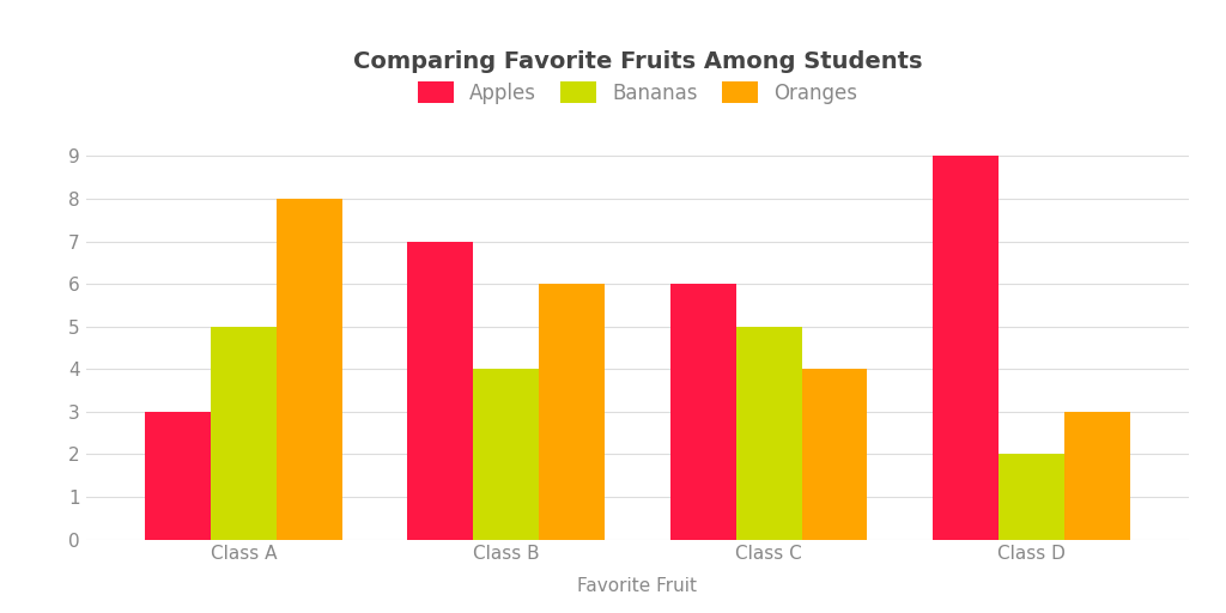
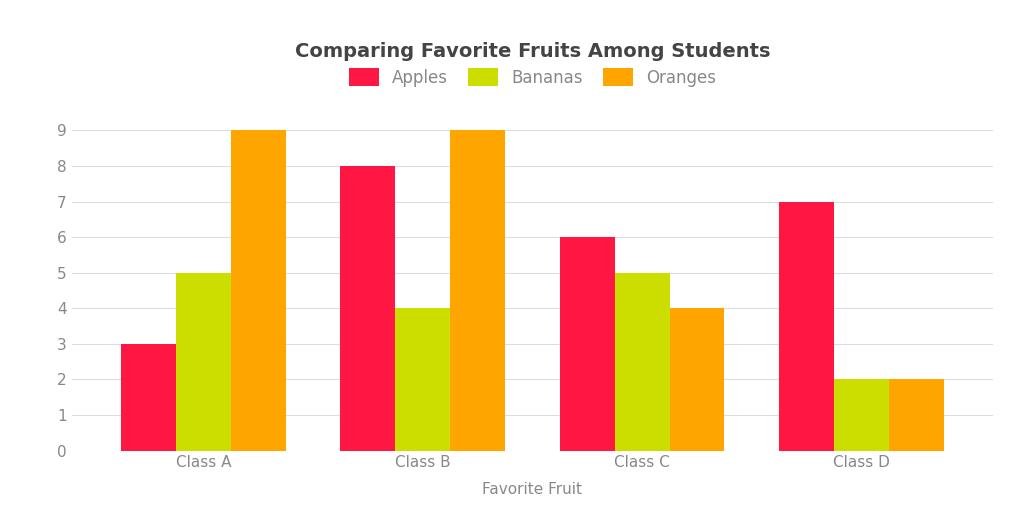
Oranges/Class A: 8 -> 9
Apples/Class B: 7 -> 8
Oranges/Class B: 6 -> 9
Apples/Class D: 9 -> 7
Oranges/Class D: 3 -> 2
